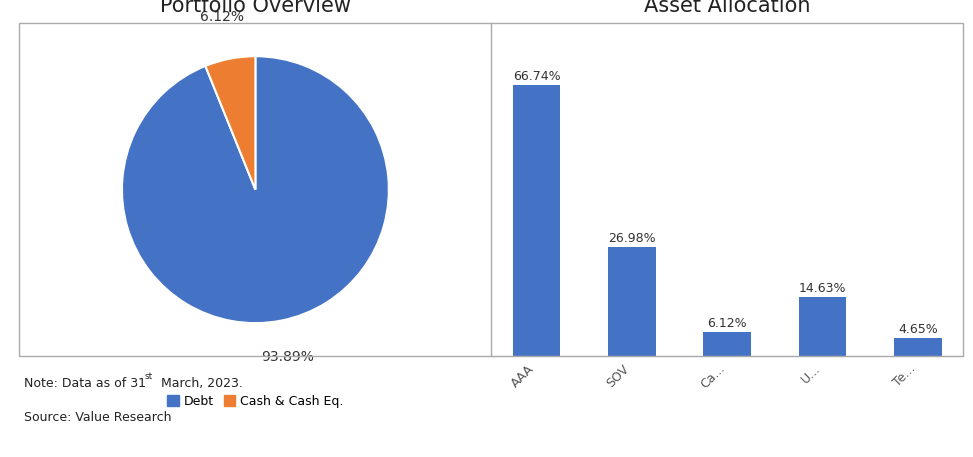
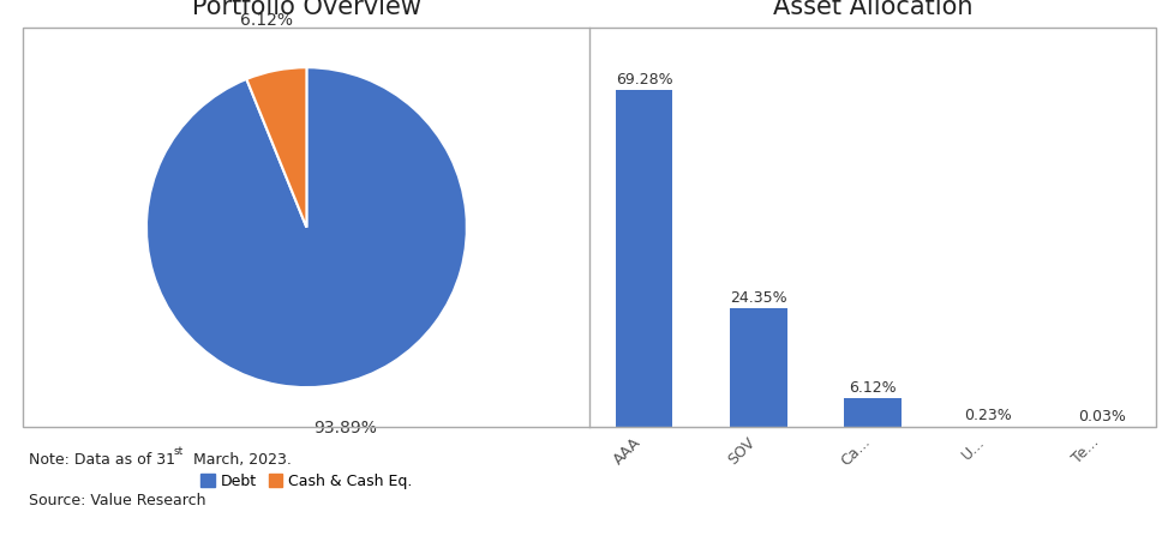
AAA: 66.74% -> 69.28%
SOV: 26.98% -> 24.35%
U...: 14.63% -> 0.23%
Te...: 4.65% -> 0.03%
